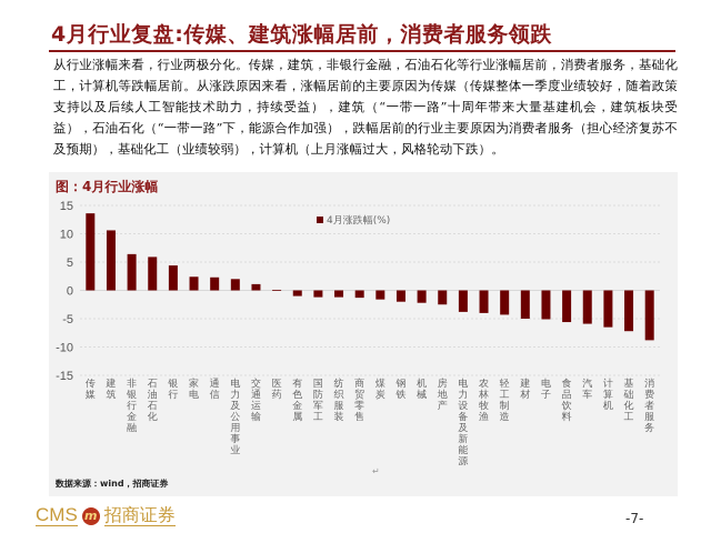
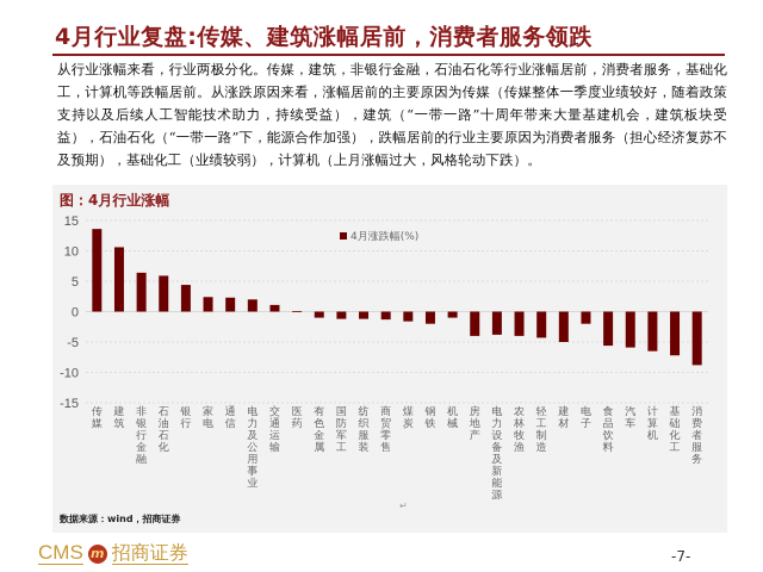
机械: -2 -> -1
房地产: -2 -> -4
电子: -5 -> -2
